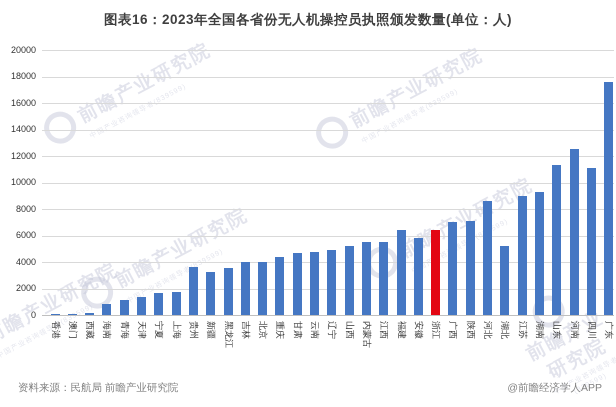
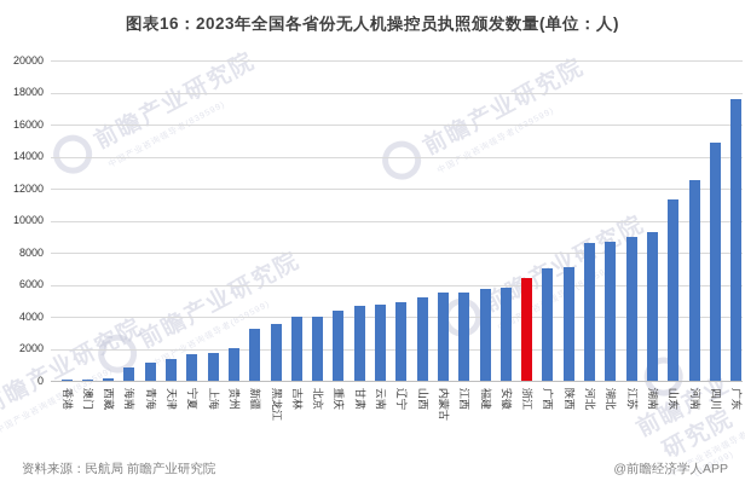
贵州: 3600 -> 2000
福建: 6400 -> 5800
湖北: 5200 -> 8700
四川: 11100 -> 14900
